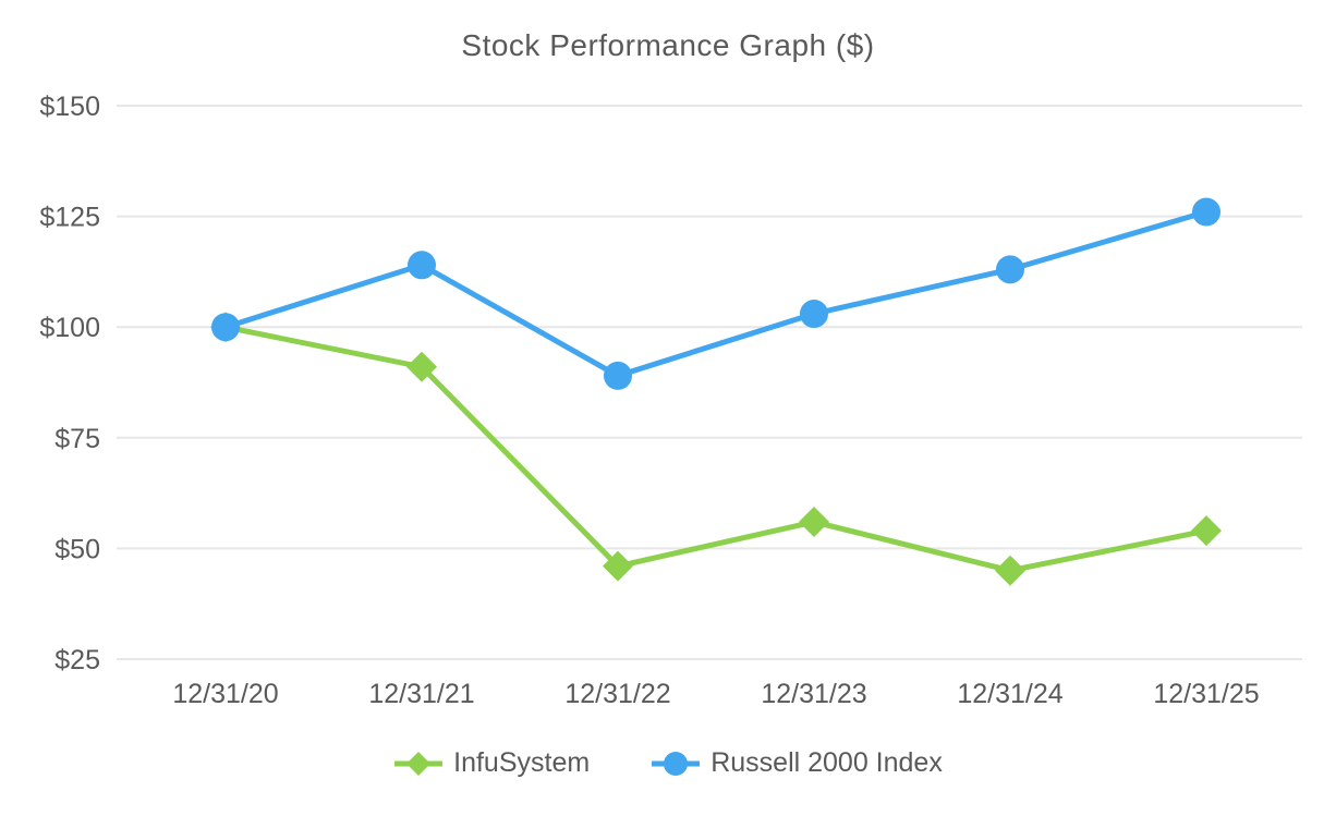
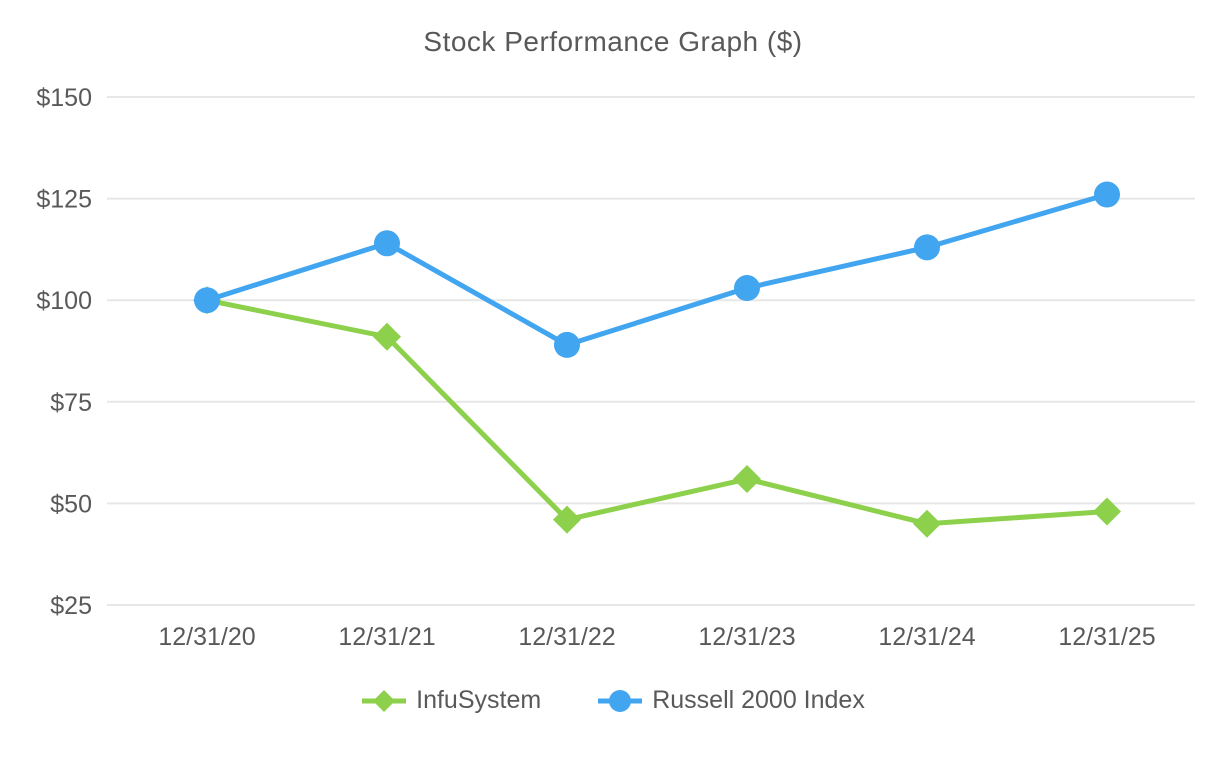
InfuSystem/12/31/25: $54 -> $48
